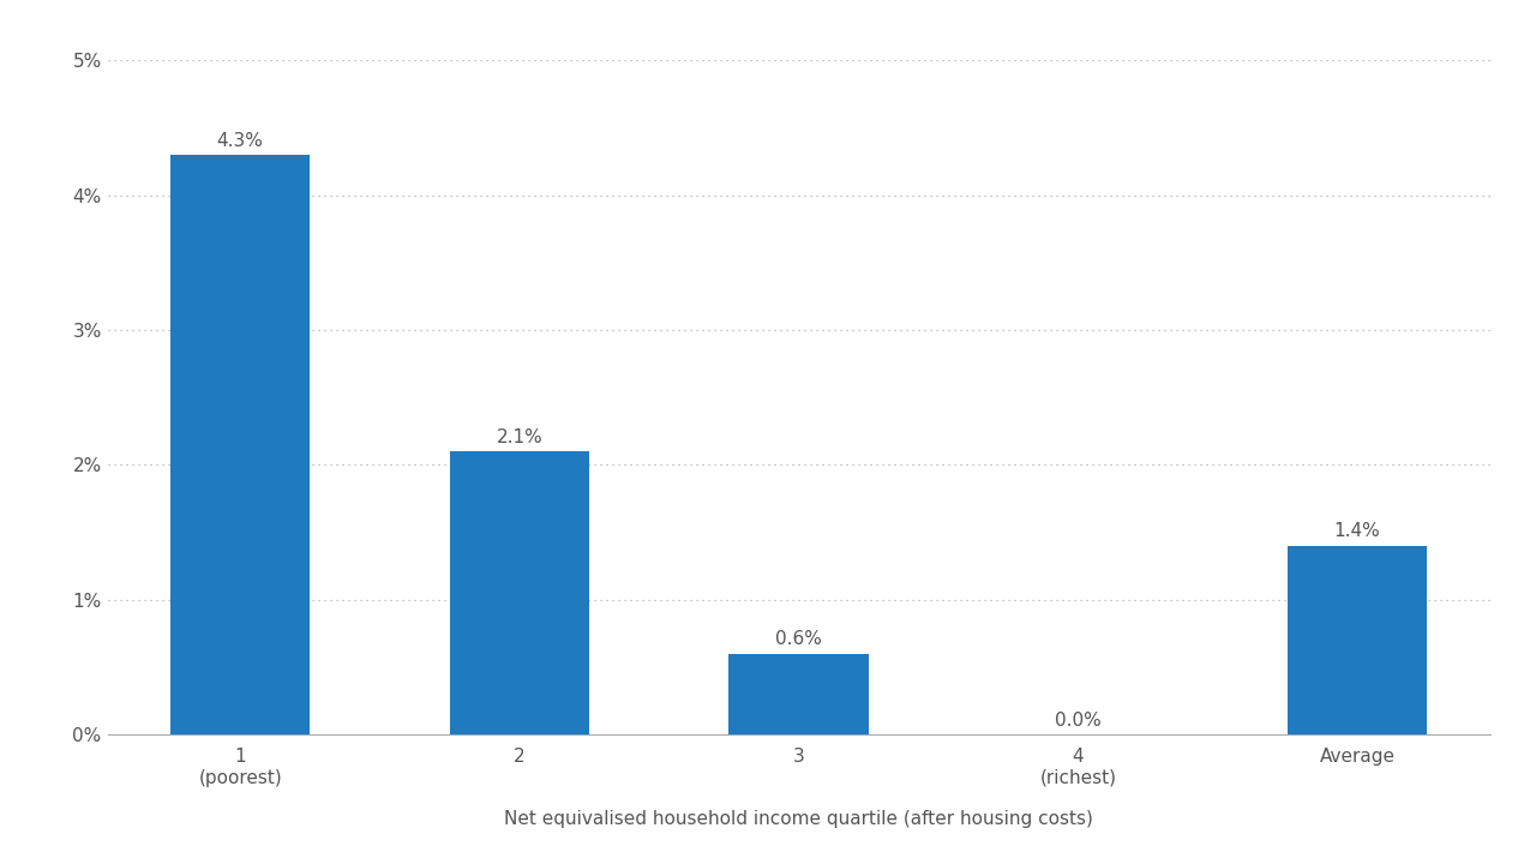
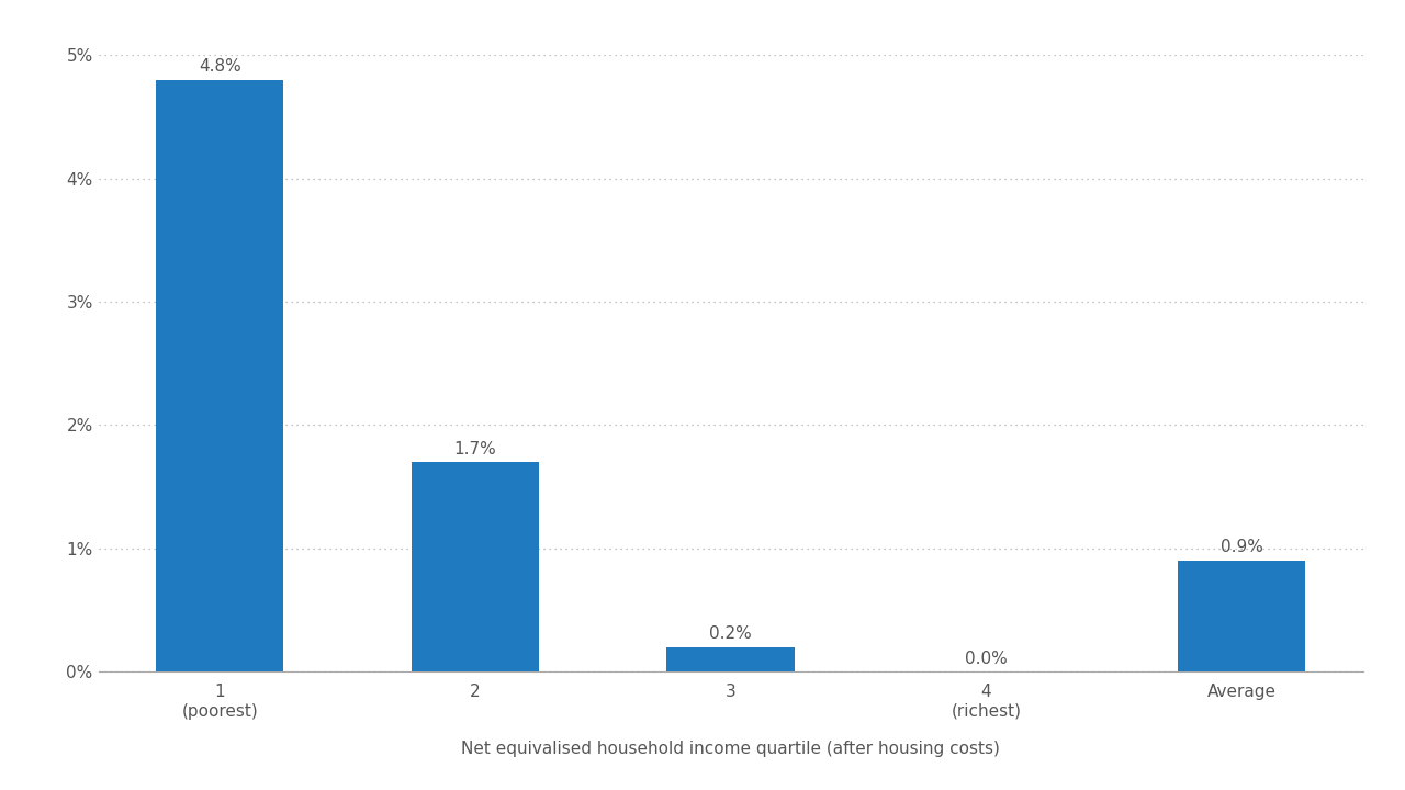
1 (poorest): 4.3% -> 4.8%
2: 2.1% -> 1.7%
3: 0.6% -> 0.2%
Average: 1.4% -> 0.9%
